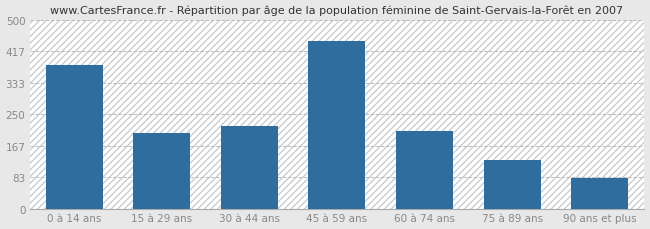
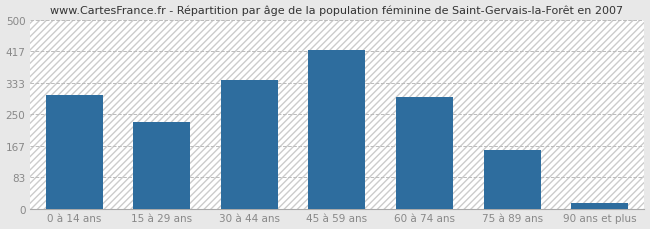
0 à 14 ans: 380 -> 300
15 à 29 ans: 200 -> 230
30 à 44 ans: 220 -> 340
45 à 59 ans: 445 -> 420
60 à 74 ans: 205 -> 295
75 à 89 ans: 130 -> 155
90 ans et plus: 80 -> 15
